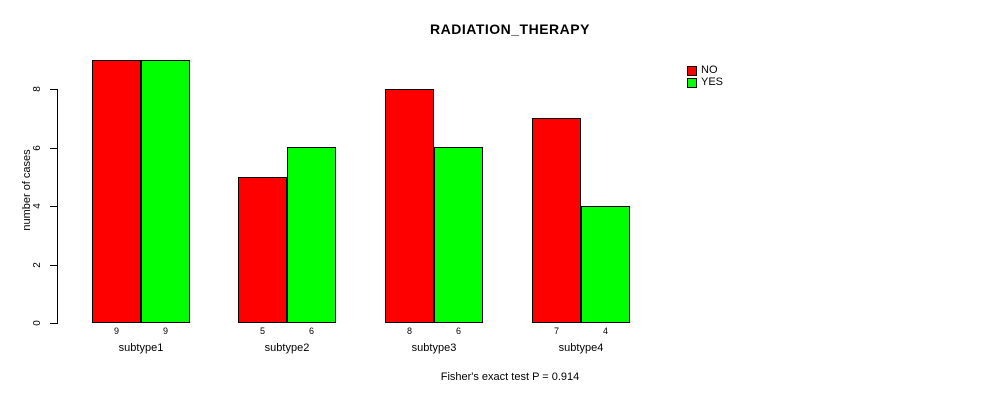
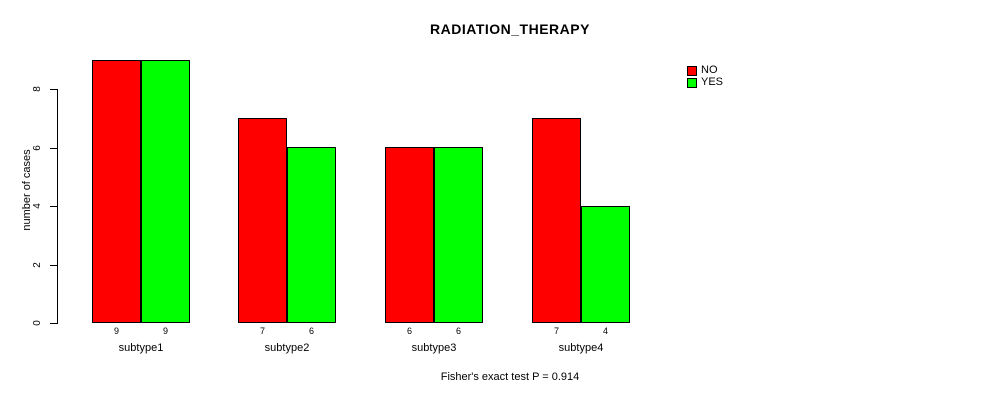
NO/subtype2: 5 -> 7
NO/subtype3: 8 -> 6
